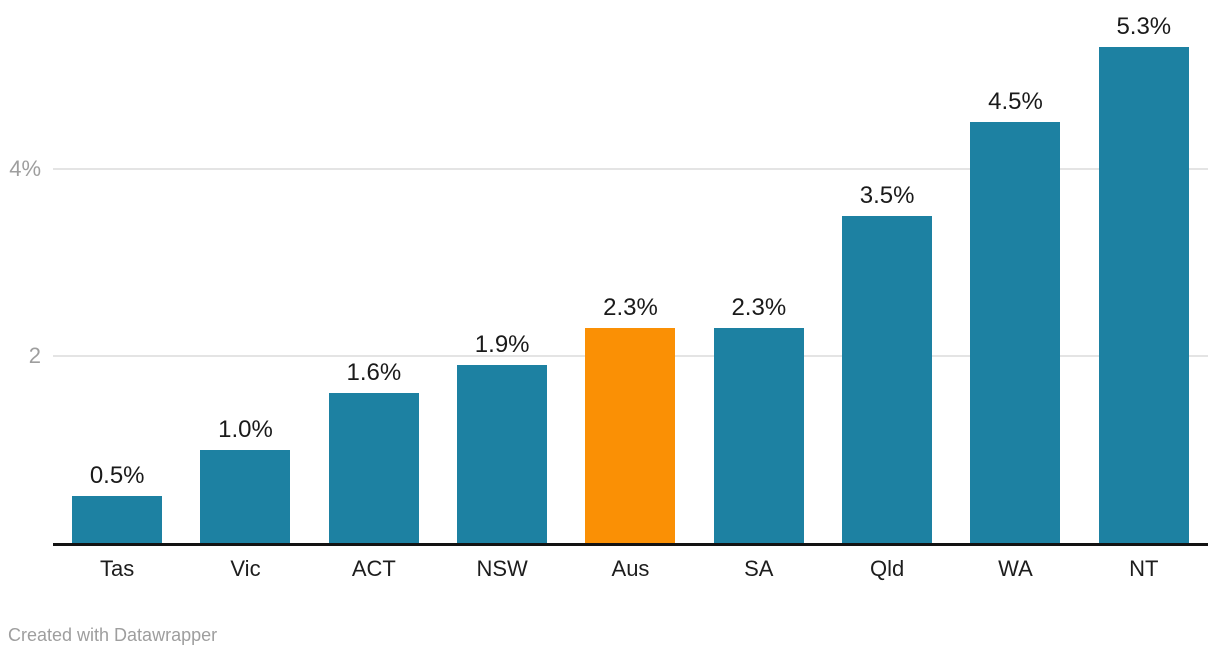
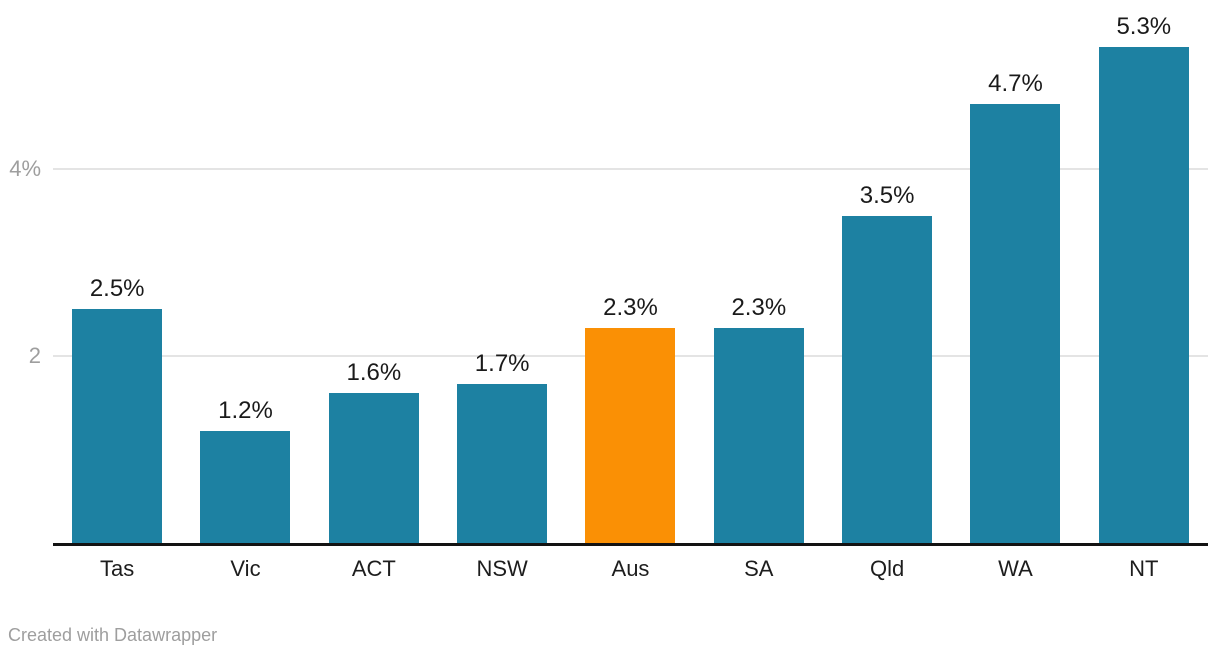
Tas: 0.5% -> 2.5%
Vic: 1.0% -> 1.2%
NSW: 1.9% -> 1.7%
WA: 4.5% -> 4.7%
